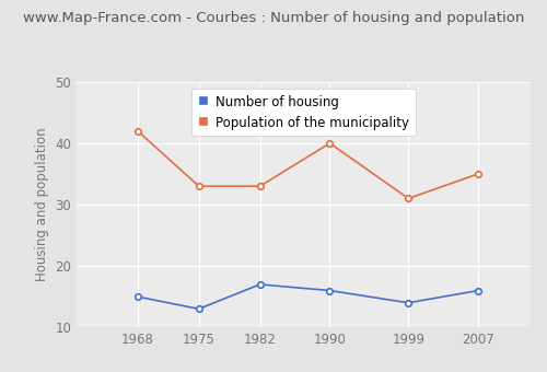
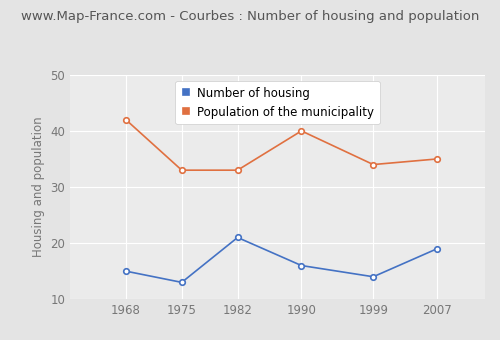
Number of housing/1982: 17 -> 21
Population of the municipality/1999: 31 -> 34
Number of housing/2007: 16 -> 19
